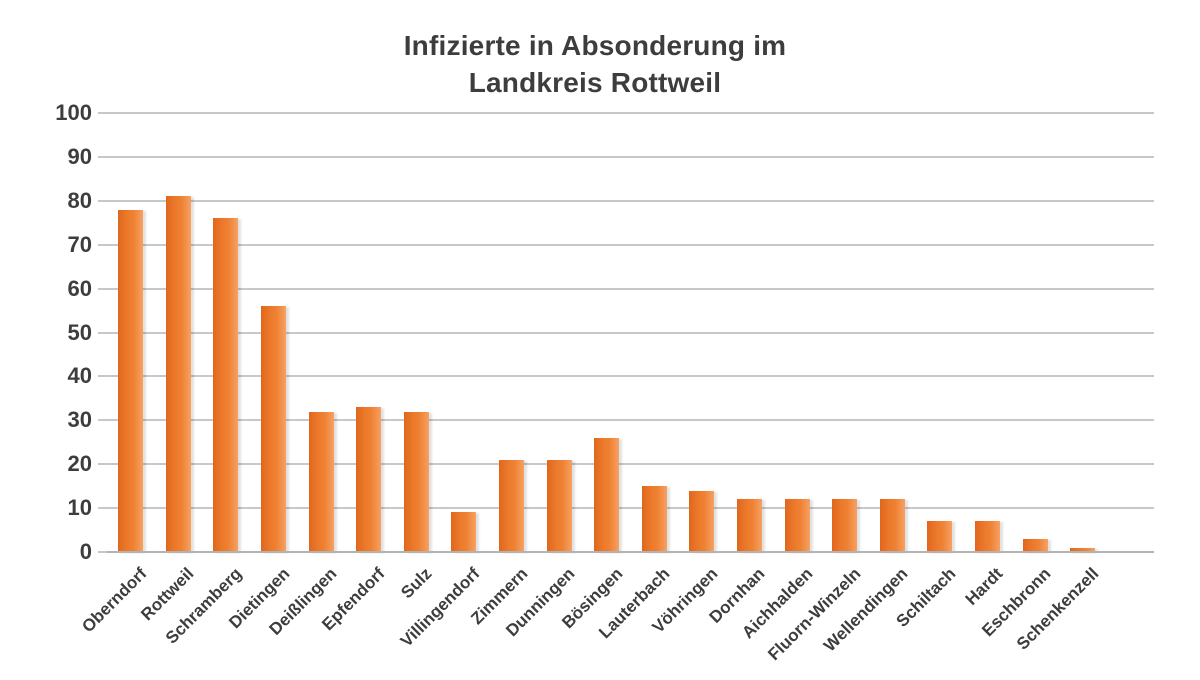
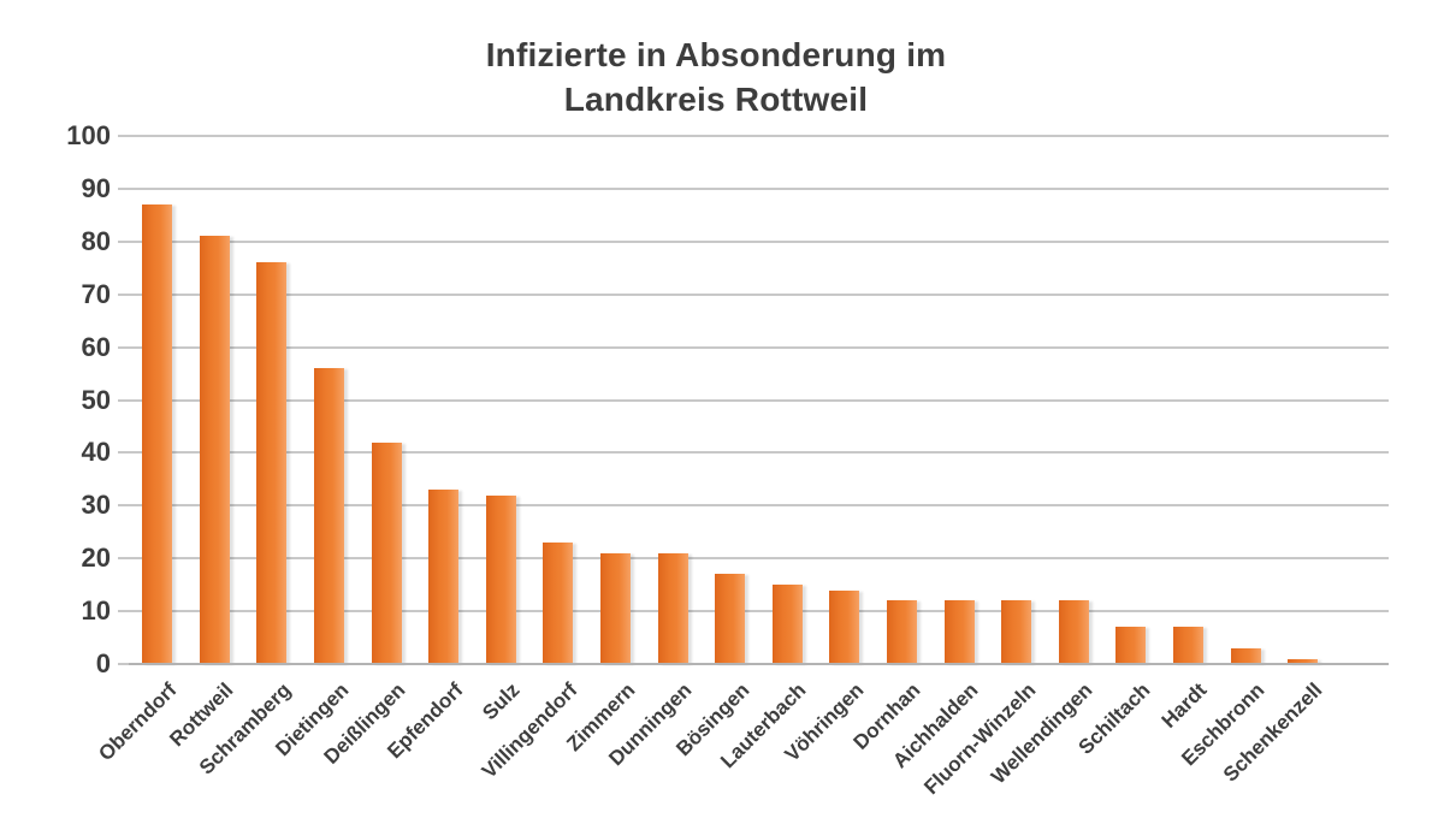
Oberndorf: 78 -> 87
Deißlingen: 32 -> 42
Villingendorf: 9 -> 23
Bösingen: 26 -> 17
